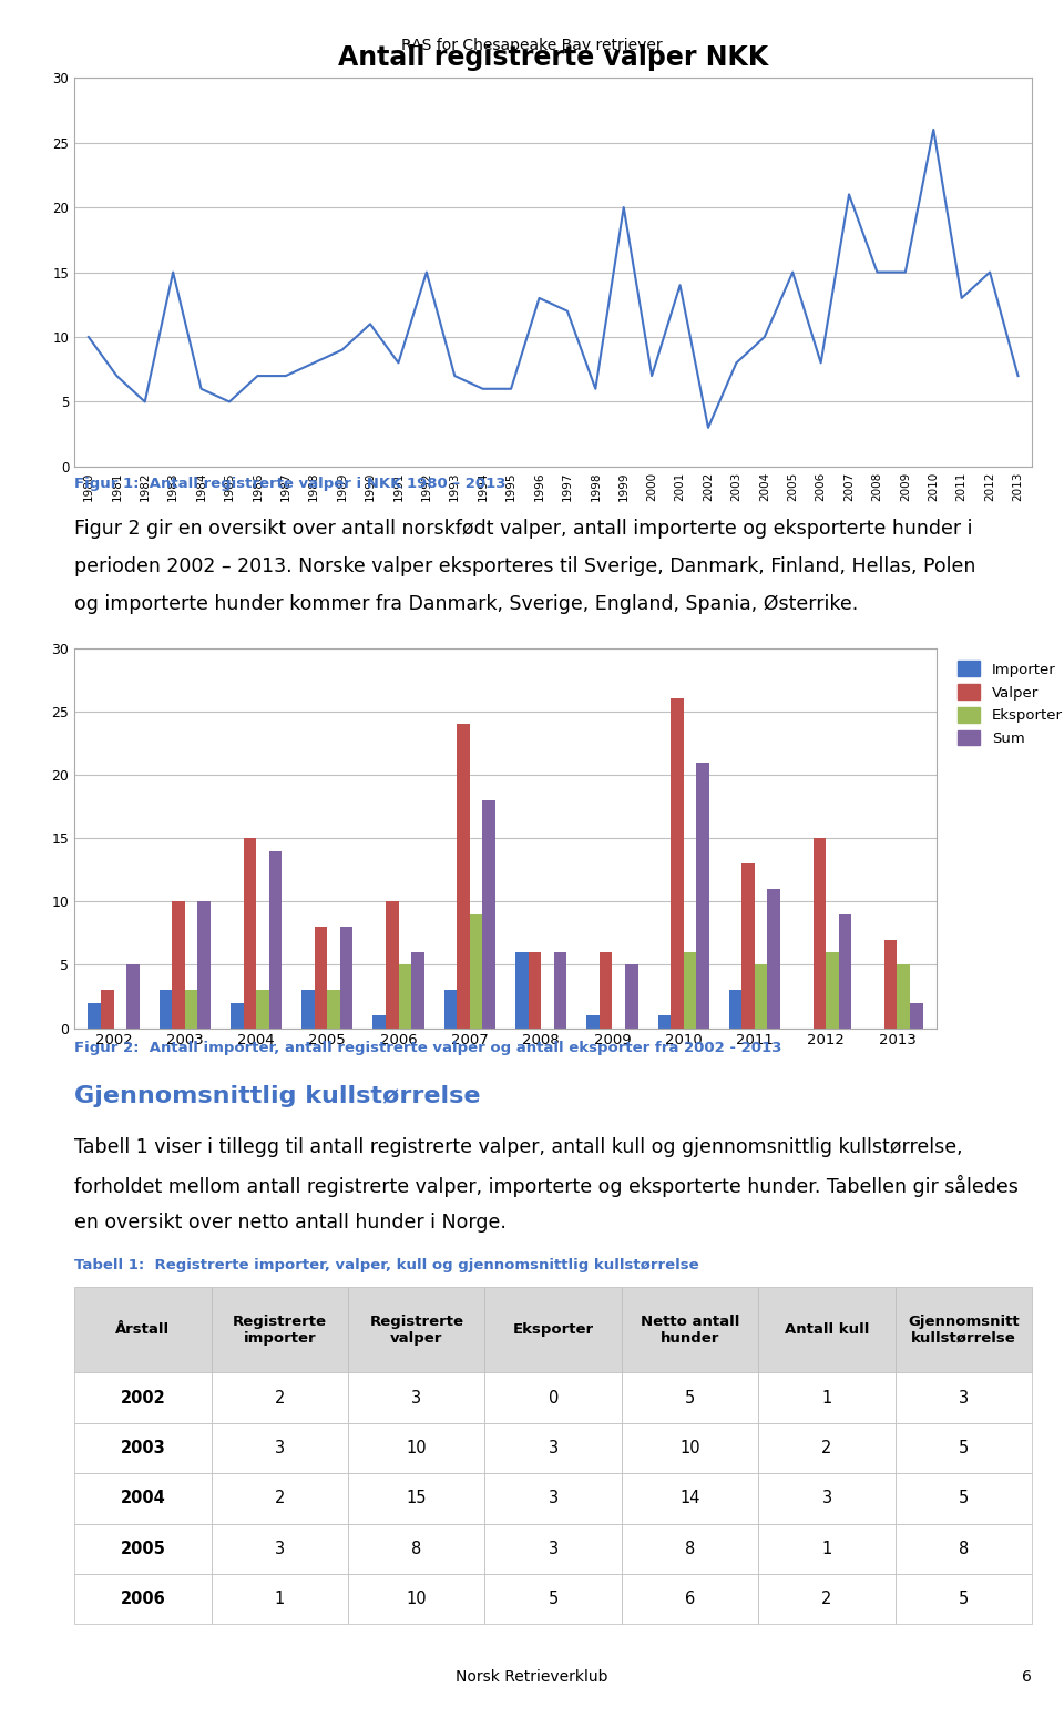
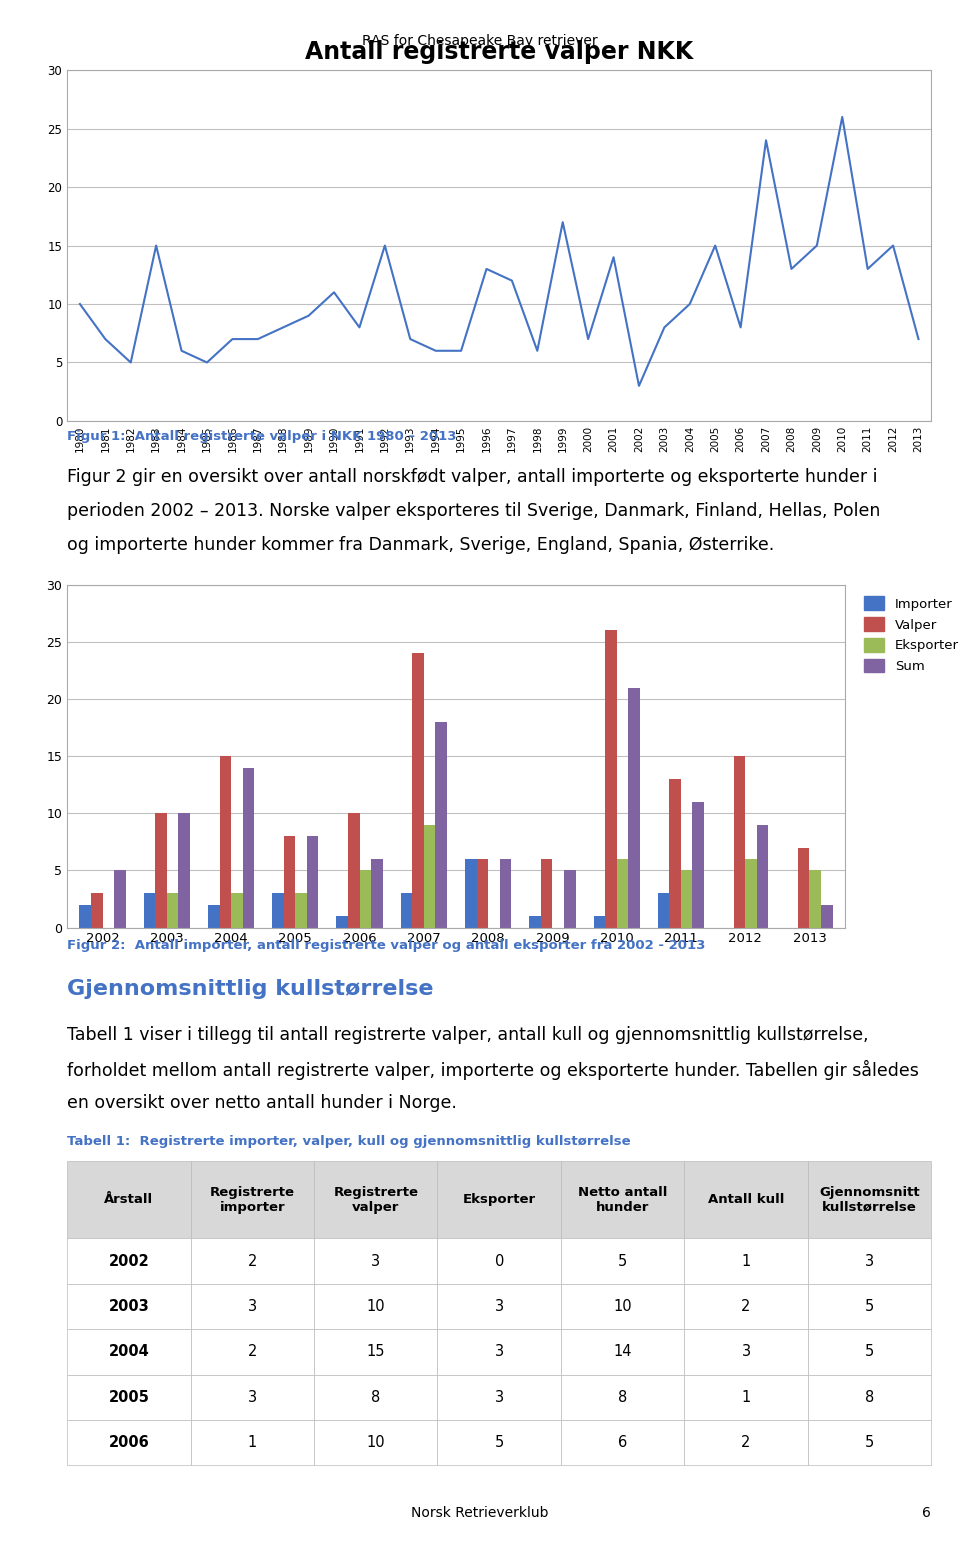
1999: 20 -> 17
2007: 21 -> 24
2008: 15 -> 13
